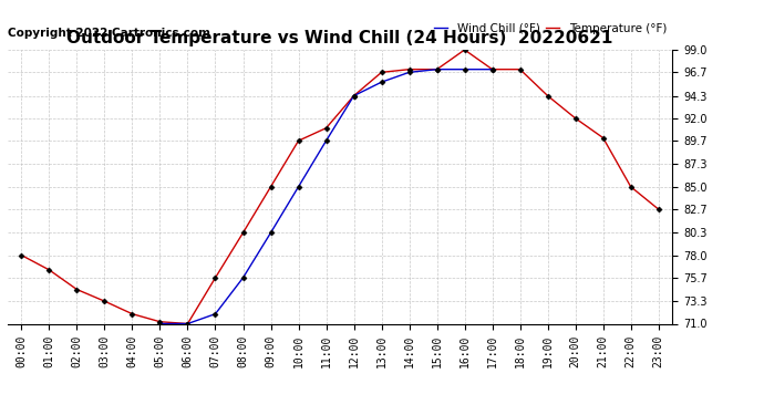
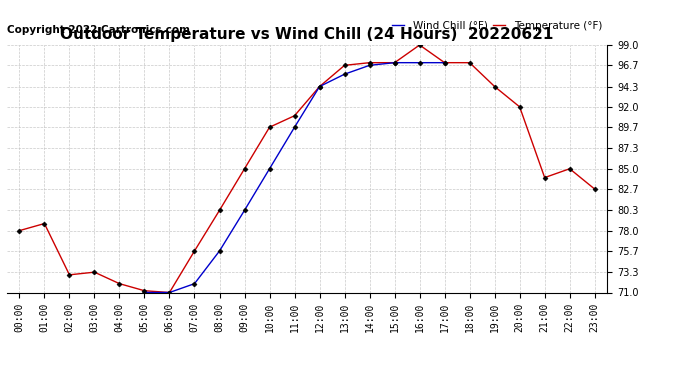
Temperature (°F)/01:00: 76.5 -> 78.8
Temperature (°F)/02:00: 74.5 -> 73.0
Temperature (°F)/21:00: 90.0 -> 84.0
